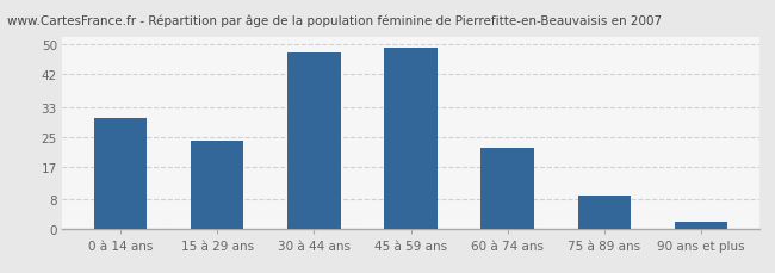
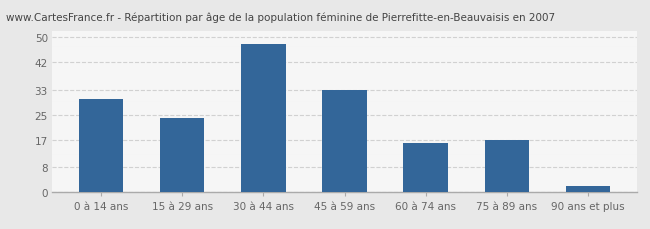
45 à 59 ans: 49 -> 33
60 à 74 ans: 22 -> 16
75 à 89 ans: 9 -> 17
